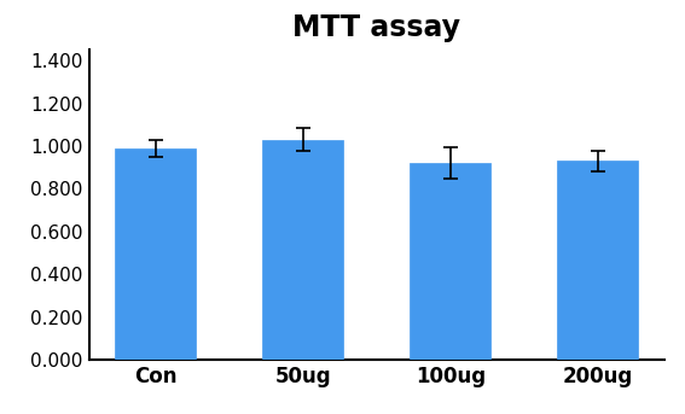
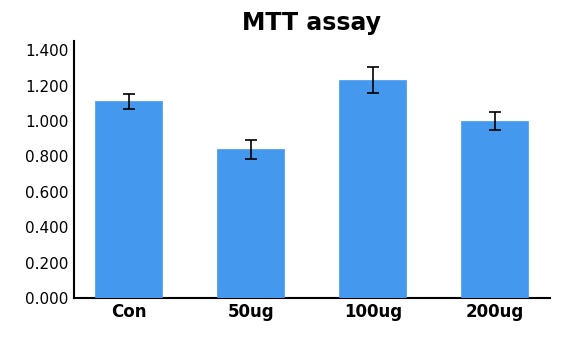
Con: 0.99 -> 1.11
50ug: 1.03 -> 0.84
100ug: 0.92 -> 1.23
200ug: 0.93 -> 1.00
